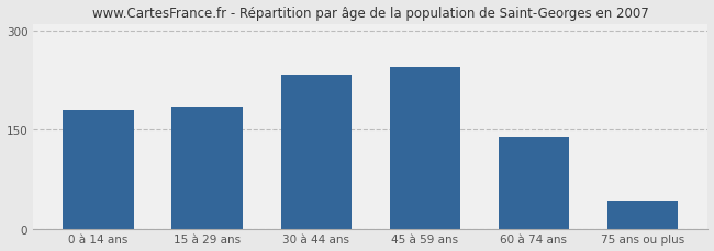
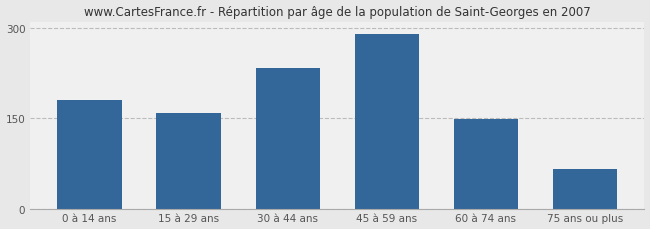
15 à 29 ans: 184 -> 158
45 à 59 ans: 244 -> 290
60 à 74 ans: 138 -> 148
75 ans ou plus: 42 -> 65
